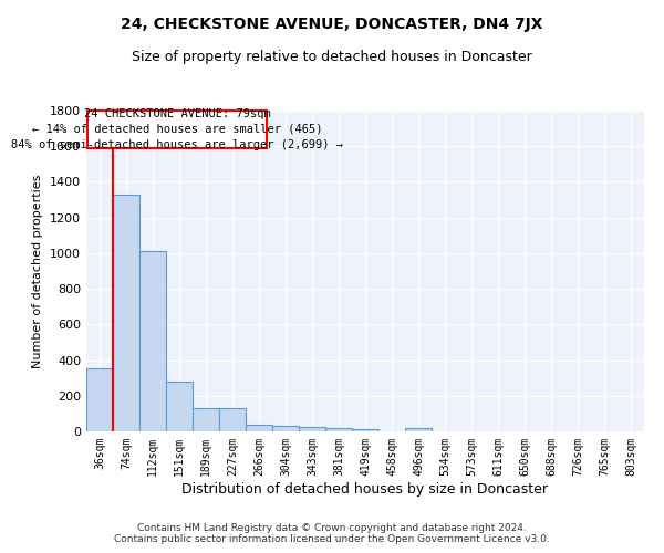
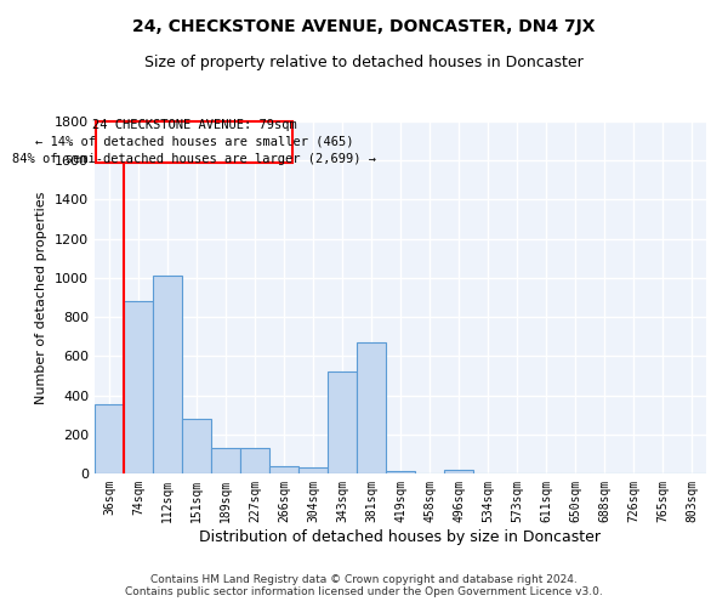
74sqm: 1330 -> 880
343sqm: 20 -> 520
381sqm: 20 -> 670
